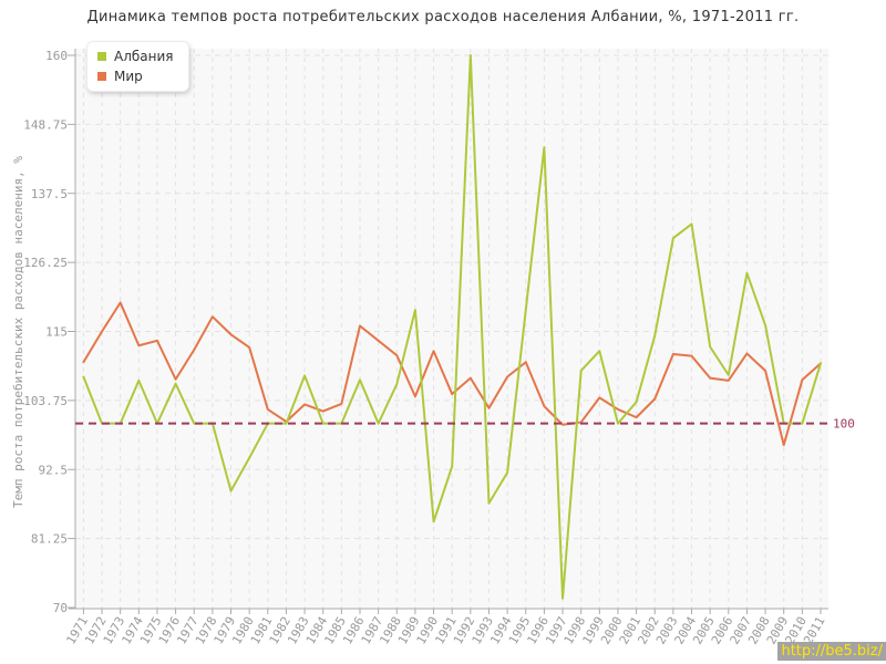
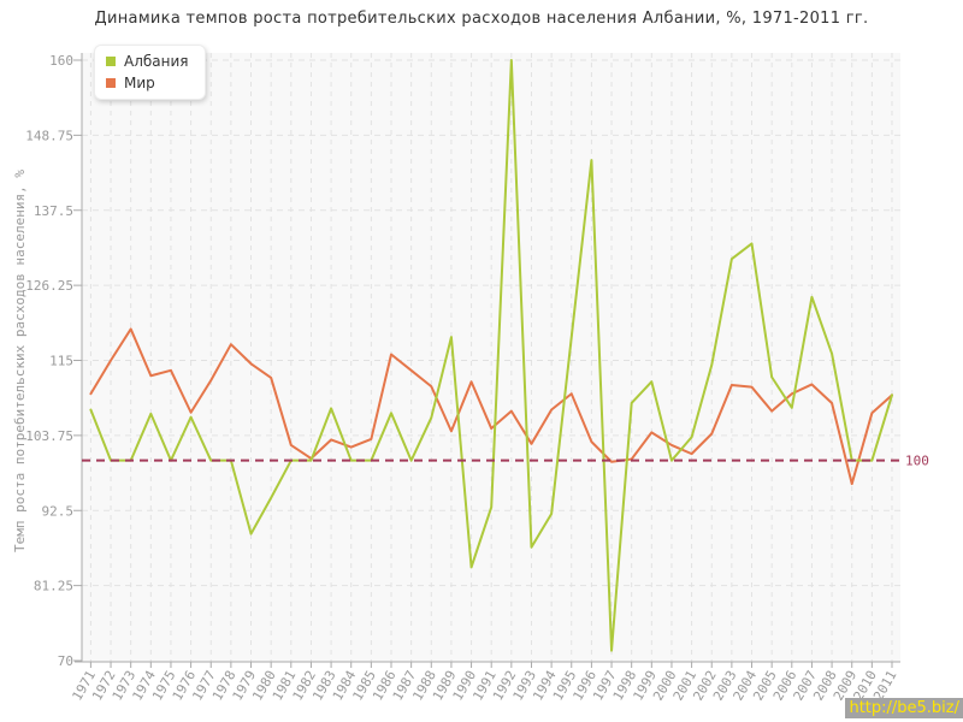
Мир/2006: 107 -> 110
